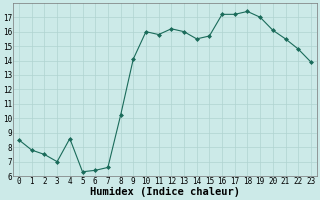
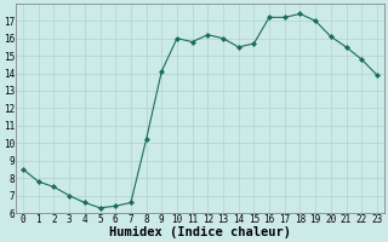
4: 8.6 -> 6.6
